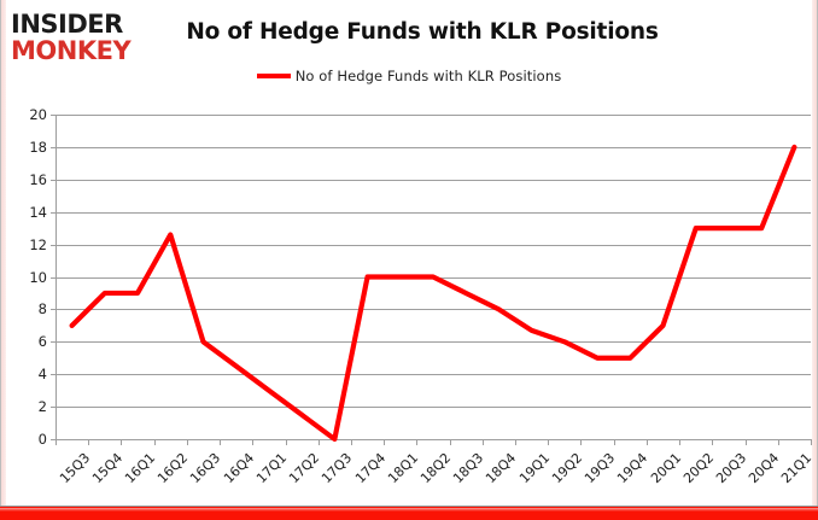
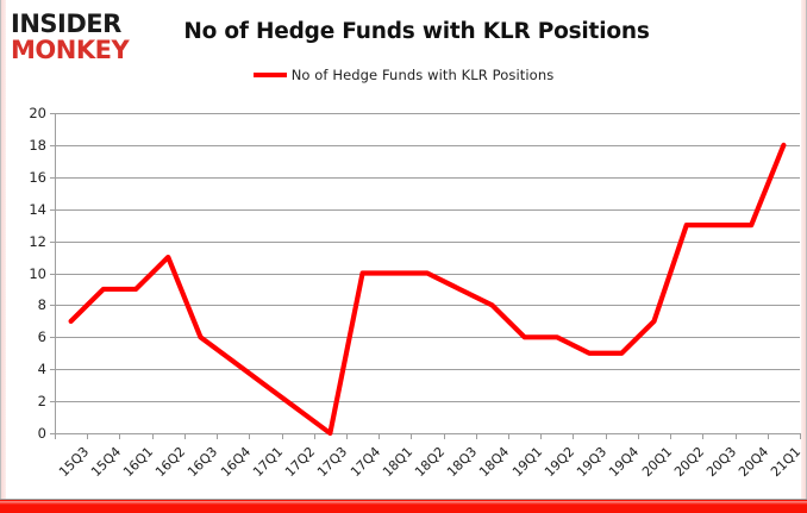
16Q2: 12.6 -> 11.0
19Q1: 6.7 -> 6.0
